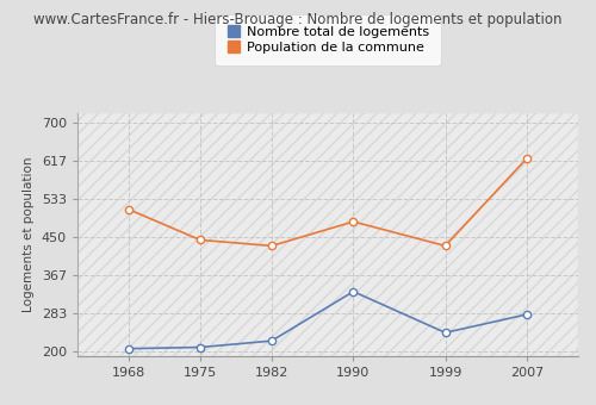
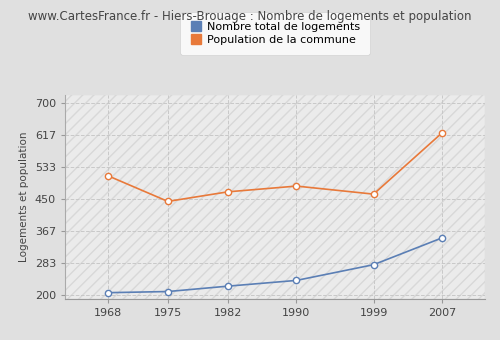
Population de la commune/1982: 430 -> 468
Nombre total de logements/1990: 330 -> 237
Nombre total de logements/1999: 240 -> 278
Population de la commune/1999: 430 -> 462
Nombre total de logements/2007: 280 -> 348
